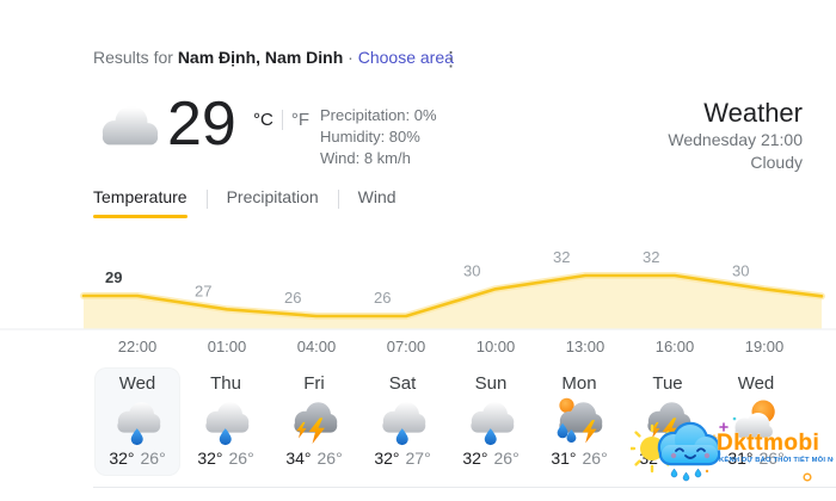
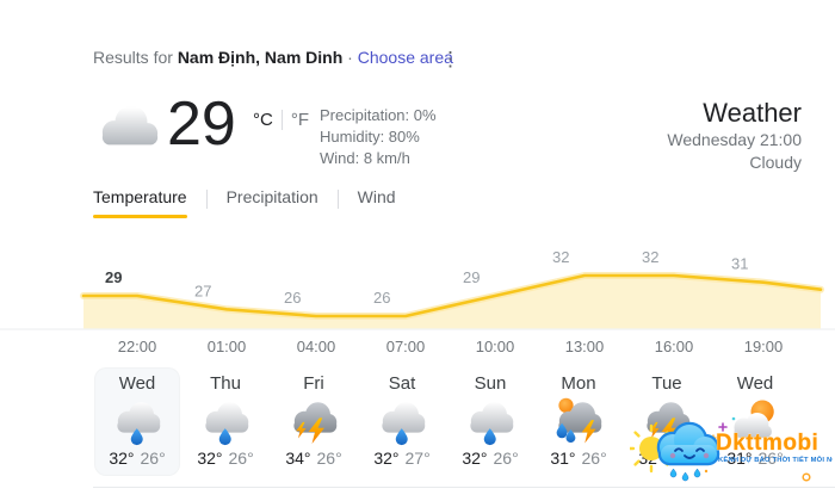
10:00: 30 -> 29
19:00: 30 -> 31
